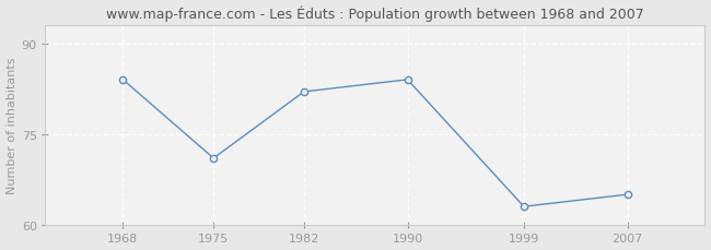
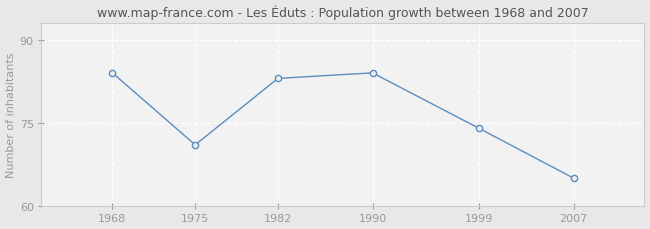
1982: 82 -> 83
1999: 63 -> 74
